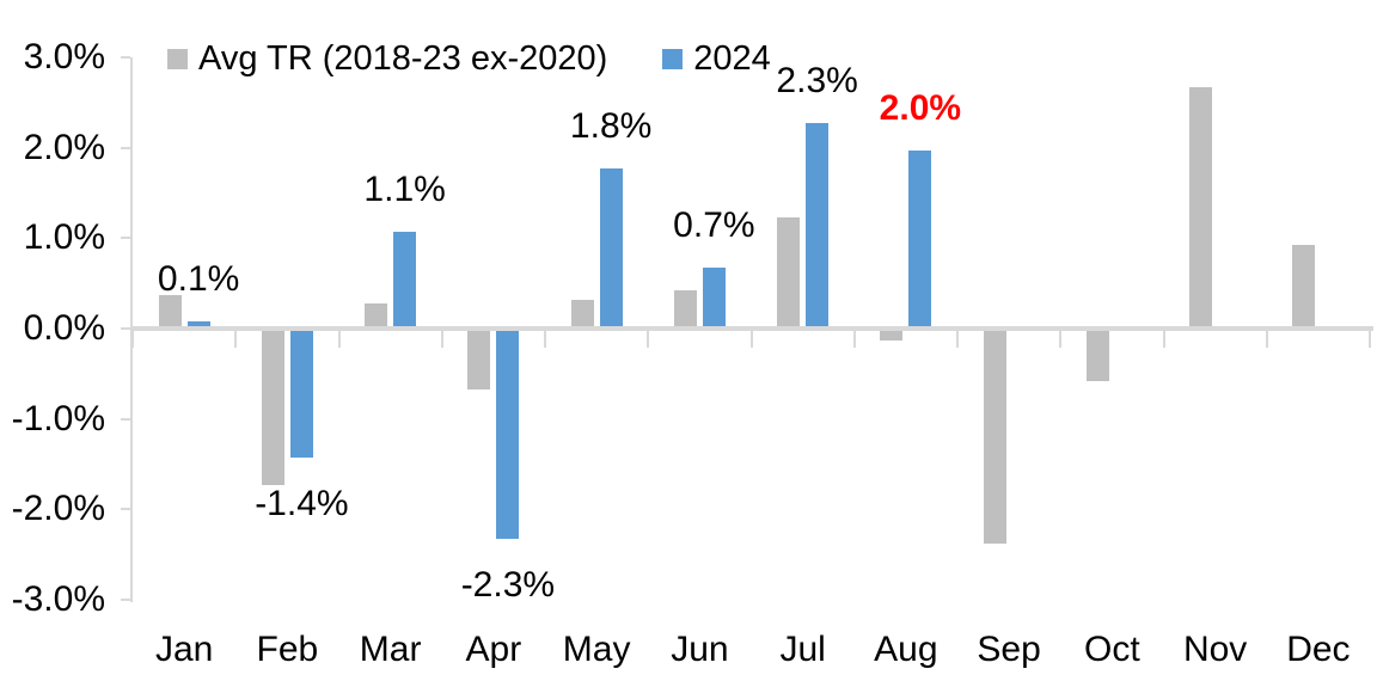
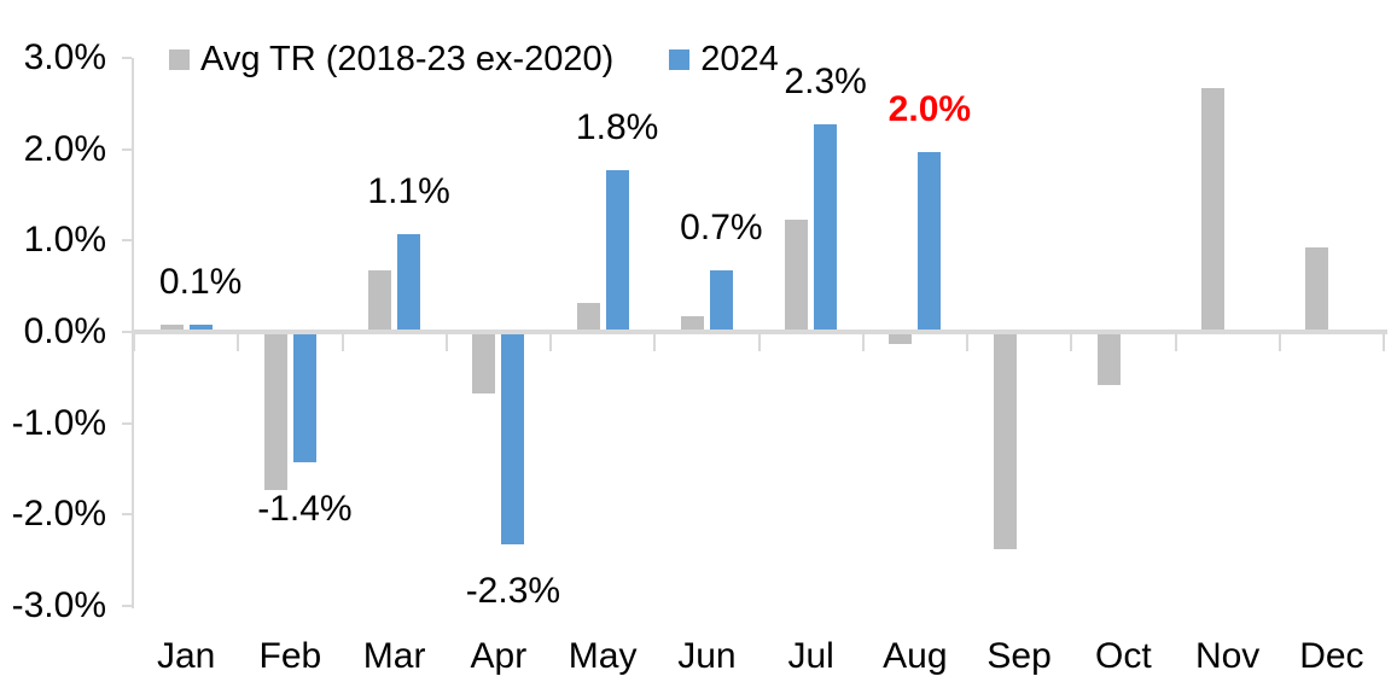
Avg TR (2018-23 ex-2020)/Jan: 0.4% -> 0.1%
Avg TR (2018-23 ex-2020)/Mar: 0.3% -> 0.7%
Avg TR (2018-23 ex-2020)/Jun: 0.5% -> 0.2%
